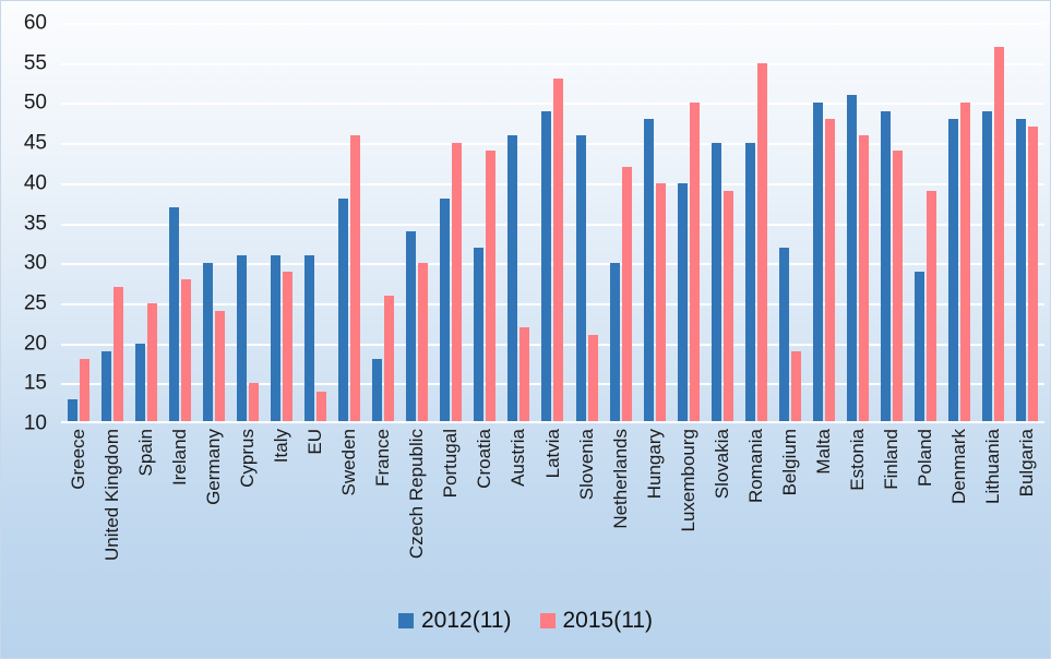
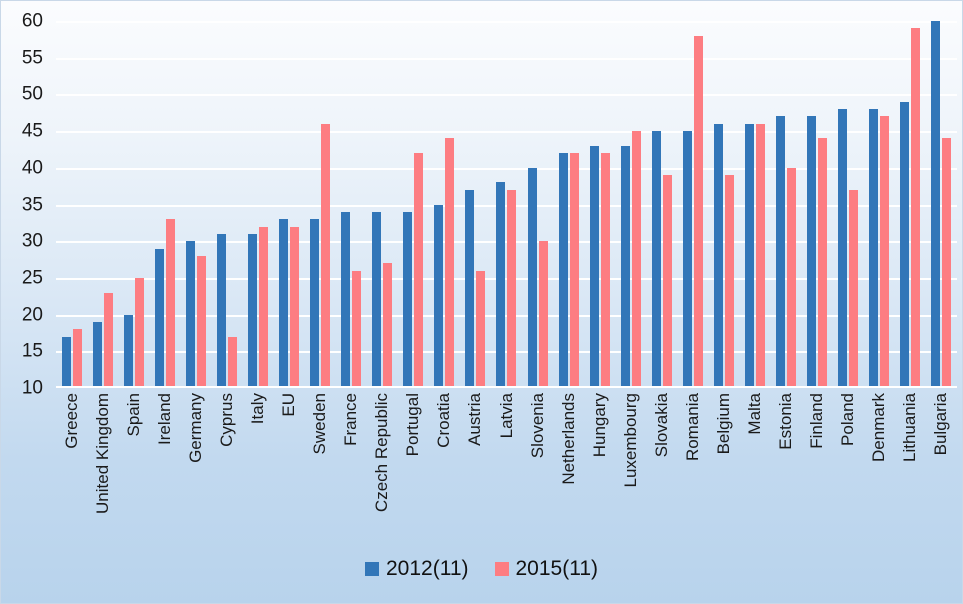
2012(11)/Greece: 13 -> 17
2015(11)/United Kingdom: 27 -> 23
2012(11)/Ireland: 37 -> 29
2015(11)/Ireland: 28 -> 33
2015(11)/Germany: 24 -> 28
2015(11)/Cyprus: 15 -> 17
2015(11)/Italy: 29 -> 32
2012(11)/EU: 31 -> 33
2015(11)/EU: 14 -> 32
2012(11)/Sweden: 38 -> 33
2012(11)/France: 18 -> 34
2015(11)/Czech Republic: 30 -> 27
2012(11)/Portugal: 38 -> 34
2015(11)/Portugal: 45 -> 42
2012(11)/Croatia: 32 -> 35
2012(11)/Austria: 46 -> 37
2015(11)/Austria: 22 -> 26
2012(11)/Latvia: 49 -> 38
2015(11)/Latvia: 53 -> 37
2012(11)/Slovenia: 46 -> 40
2015(11)/Slovenia: 21 -> 30
2012(11)/Netherlands: 30 -> 42
2012(11)/Hungary: 48 -> 43
2015(11)/Hungary: 40 -> 42
2012(11)/Luxembourg: 40 -> 43
2015(11)/Luxembourg: 50 -> 45
2015(11)/Romania: 55 -> 58
2012(11)/Belgium: 32 -> 46
2015(11)/Belgium: 19 -> 39
2012(11)/Malta: 50 -> 46
2015(11)/Malta: 48 -> 46
2012(11)/Estonia: 51 -> 47
2015(11)/Estonia: 46 -> 40
2012(11)/Finland: 49 -> 47
2012(11)/Poland: 29 -> 48
2015(11)/Poland: 39 -> 37
2015(11)/Denmark: 50 -> 47
2015(11)/Lithuania: 57 -> 59
2012(11)/Bulgaria: 48 -> 60
2015(11)/Bulgaria: 47 -> 44
